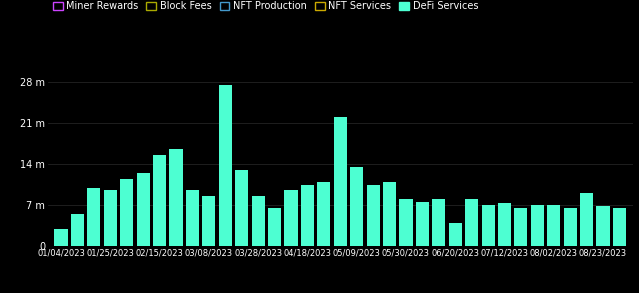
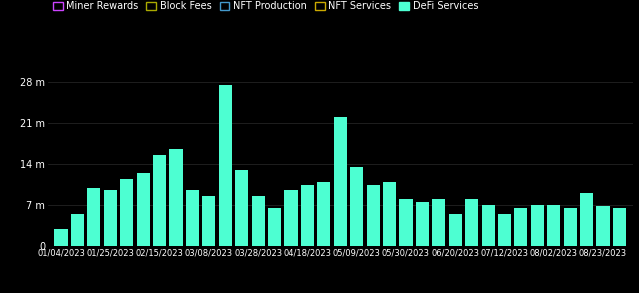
06/20/2023: 4.0 m -> 5.5 m
07/12/2023: 7.4 m -> 5.5 m
